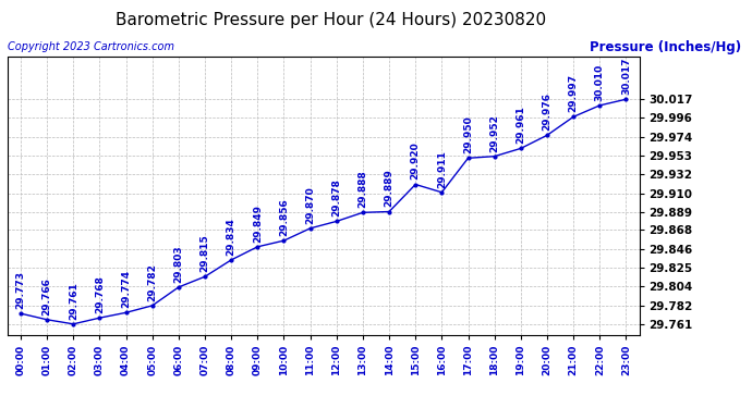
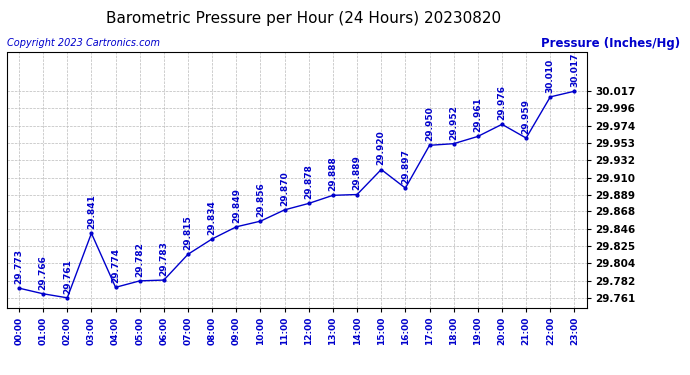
03:00: 29.768 -> 29.841
06:00: 29.803 -> 29.783
16:00: 29.911 -> 29.897
21:00: 29.997 -> 29.959
